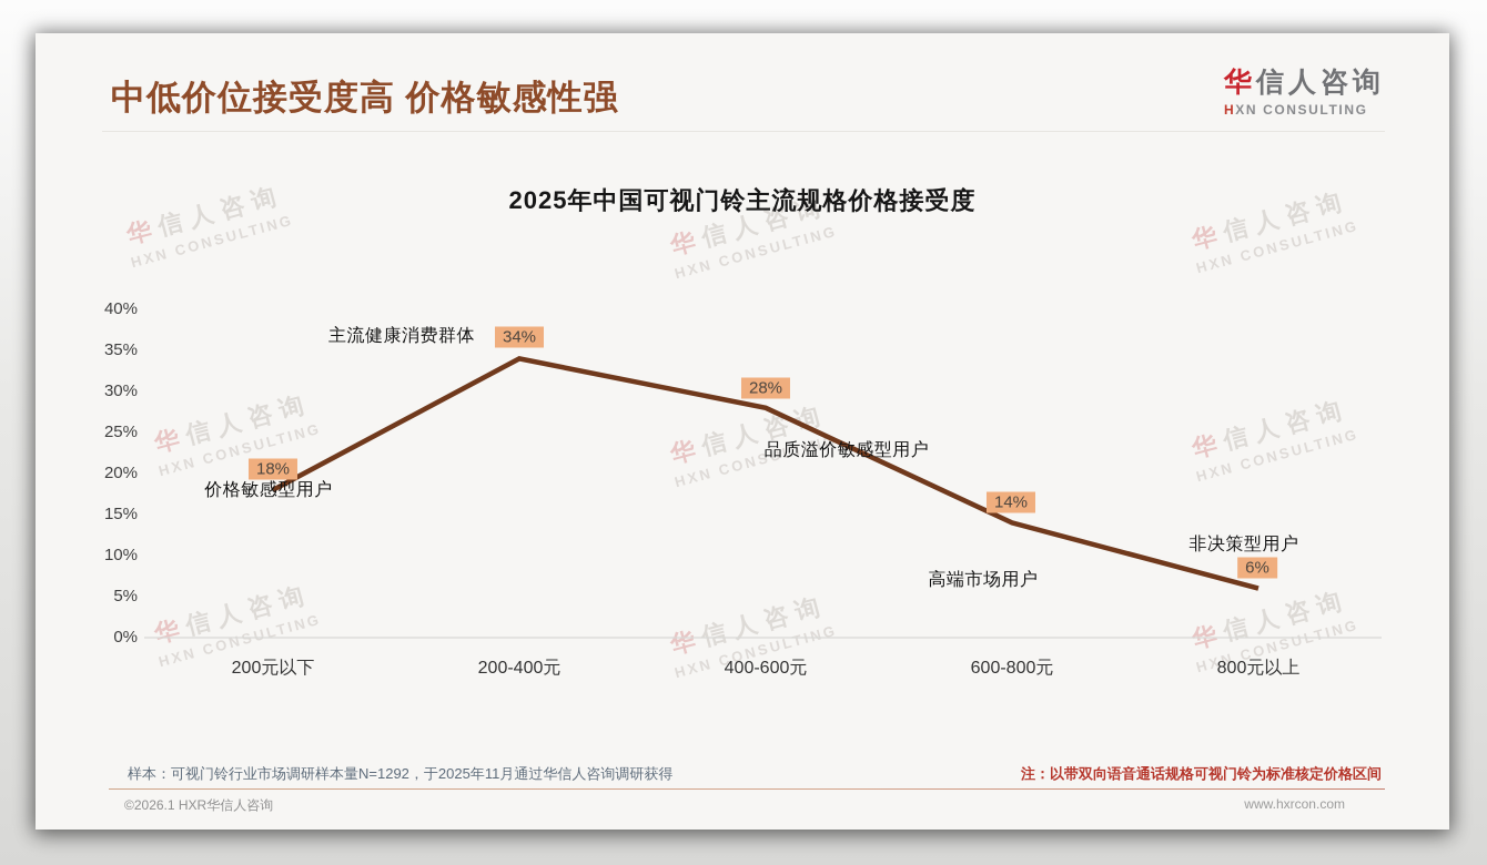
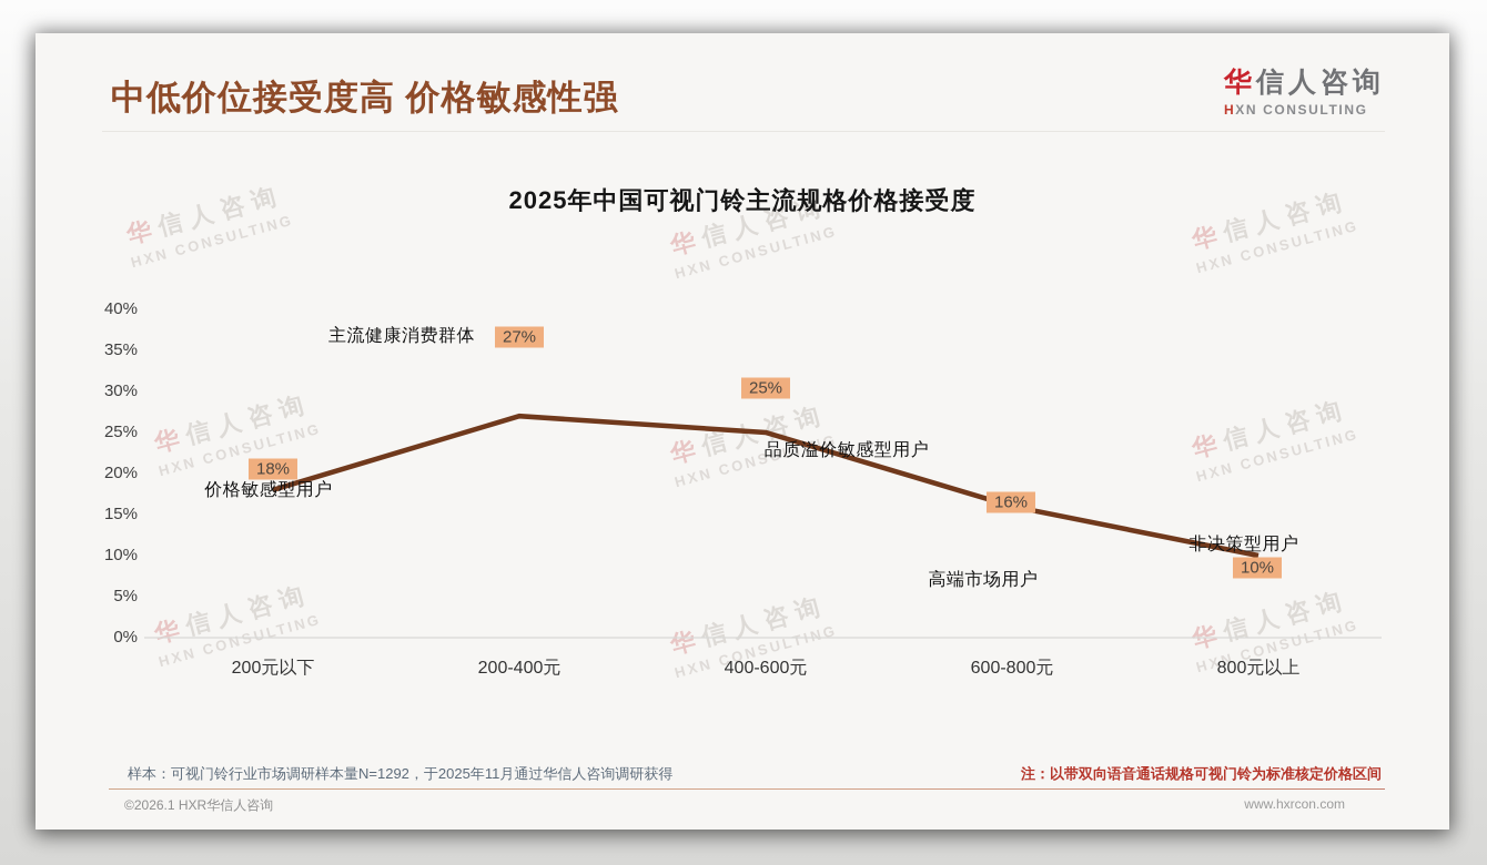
200-400元: 34% -> 27%
400-600元: 28% -> 25%
600-800元: 14% -> 16%
800元以上: 6% -> 10%
